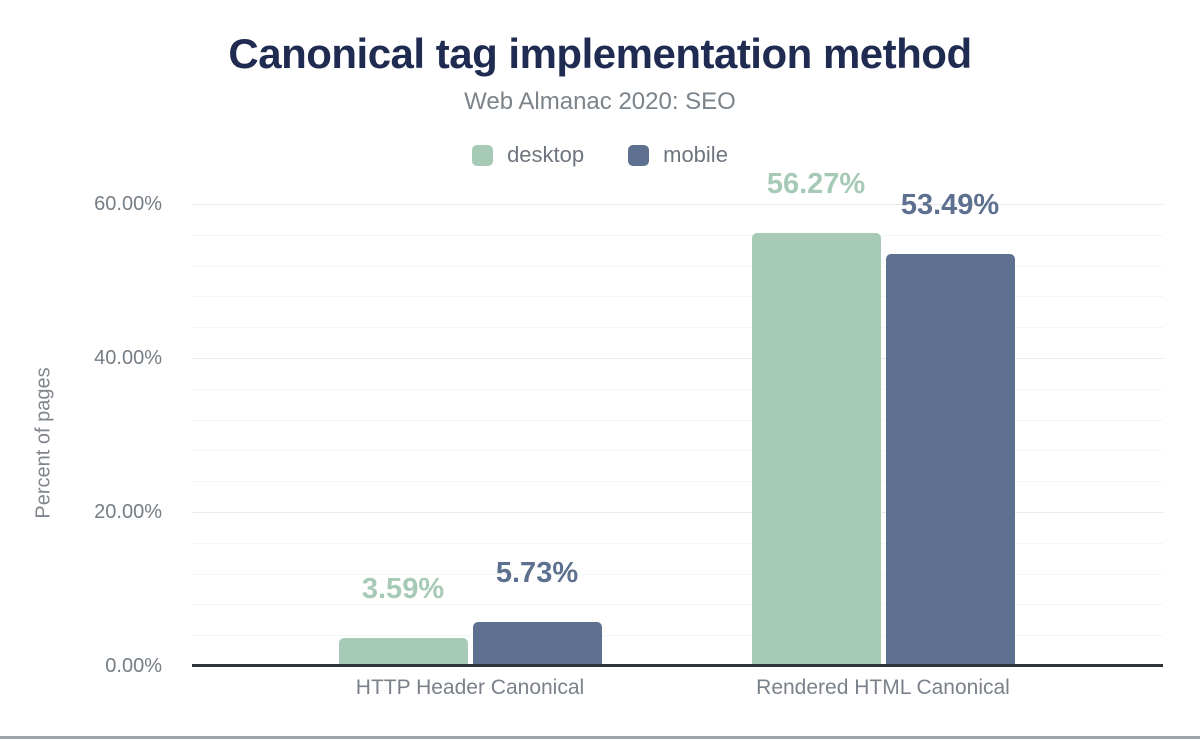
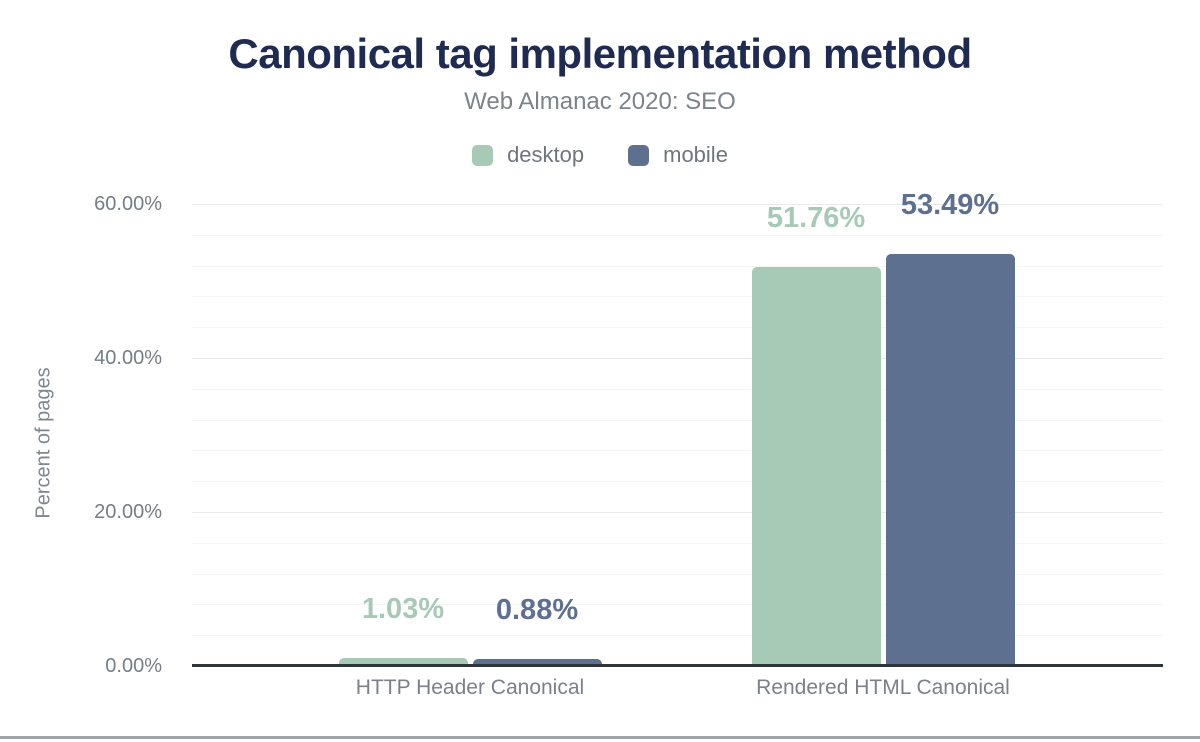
desktop/HTTP Header Canonical: 3.59% -> 1.03%
mobile/HTTP Header Canonical: 5.73% -> 0.88%
desktop/Rendered HTML Canonical: 56.27% -> 51.76%
